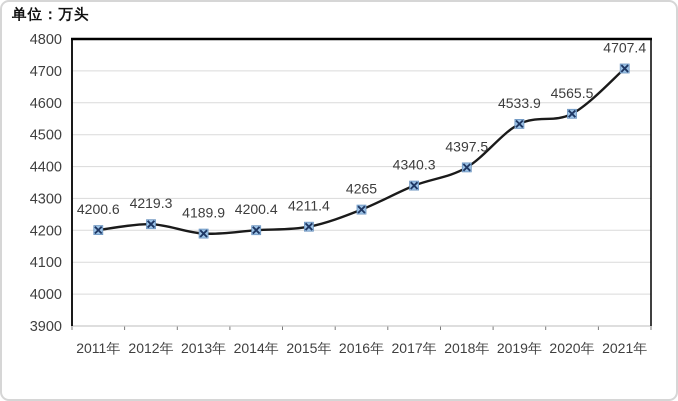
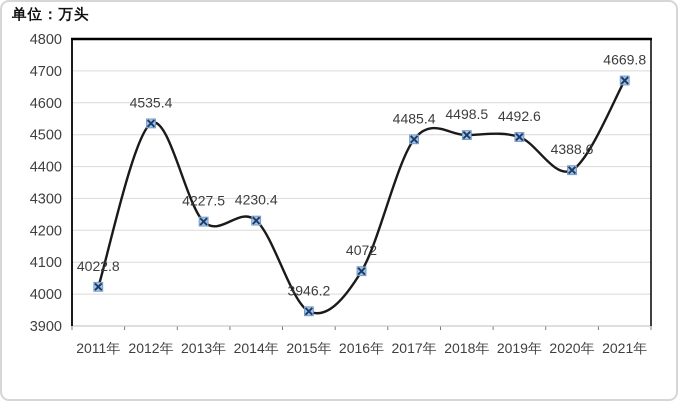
2011年: 4200.6 -> 4022.8
2012年: 4219.3 -> 4535.4
2013年: 4189.9 -> 4227.5
2014年: 4200.4 -> 4230.4
2015年: 4211.4 -> 3946.2
2016年: 4265 -> 4072
2017年: 4340.3 -> 4485.4
2018年: 4397.5 -> 4498.5
2019年: 4533.9 -> 4492.6
2020年: 4565.5 -> 4388.6
2021年: 4707.4 -> 4669.8
